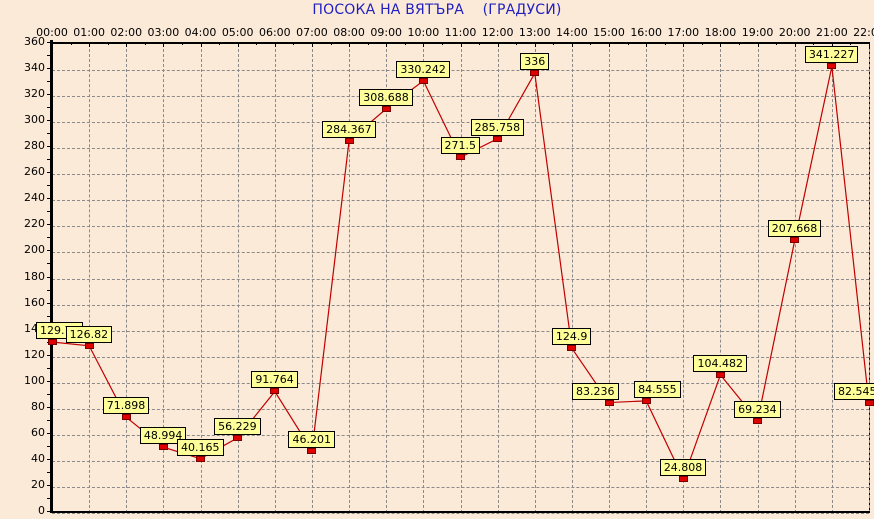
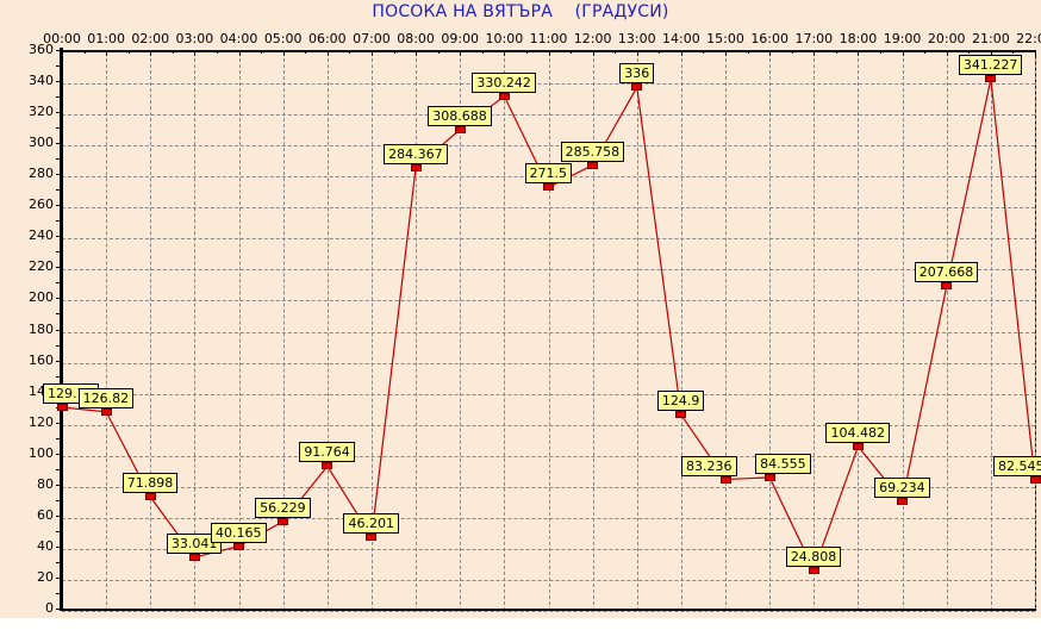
03:00: 48.994 -> 33.041
